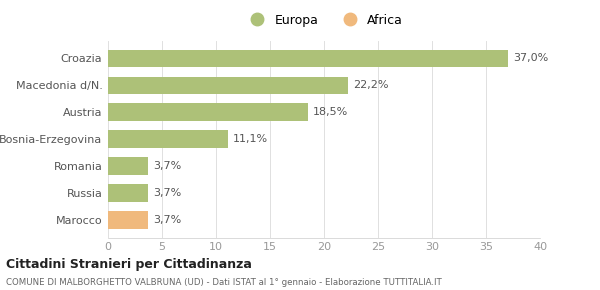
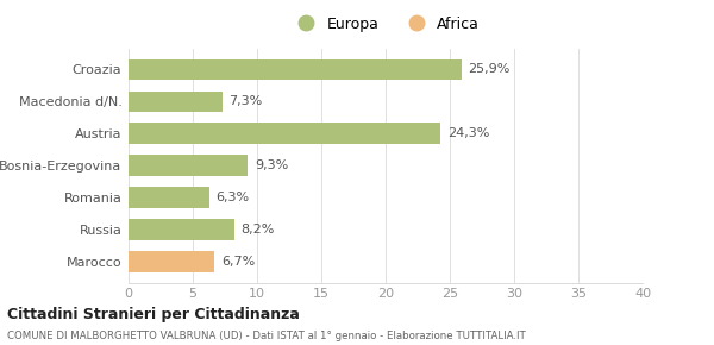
Croazia: 37,0% -> 25,9%
Macedonia d/N.: 22,2% -> 7,3%
Austria: 18,5% -> 24,3%
Bosnia-Erzegovina: 11,1% -> 9,3%
Romania: 3,7% -> 6,3%
Russia: 3,7% -> 8,2%
Marocco: 3,7% -> 6,7%
